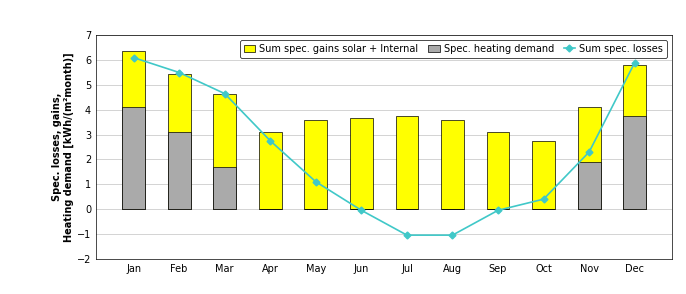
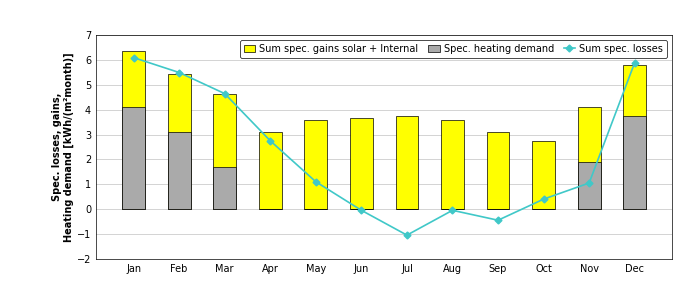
Sum spec. losses/Aug: -1.05 -> -0.05
Sum spec. losses/Sep: -0.05 -> -0.45
Sum spec. losses/Nov: 2.30 -> 1.05
